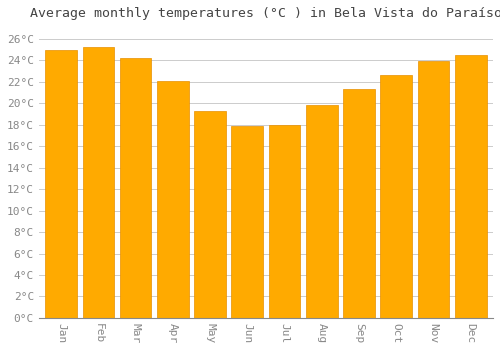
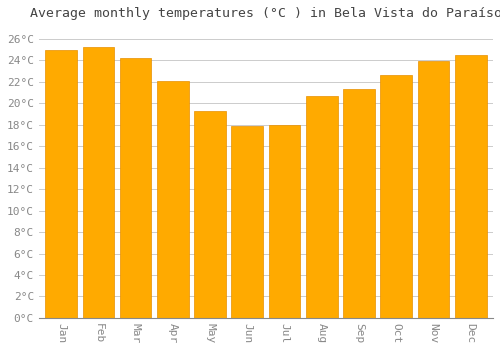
Aug: 19.8°C -> 20.7°C
